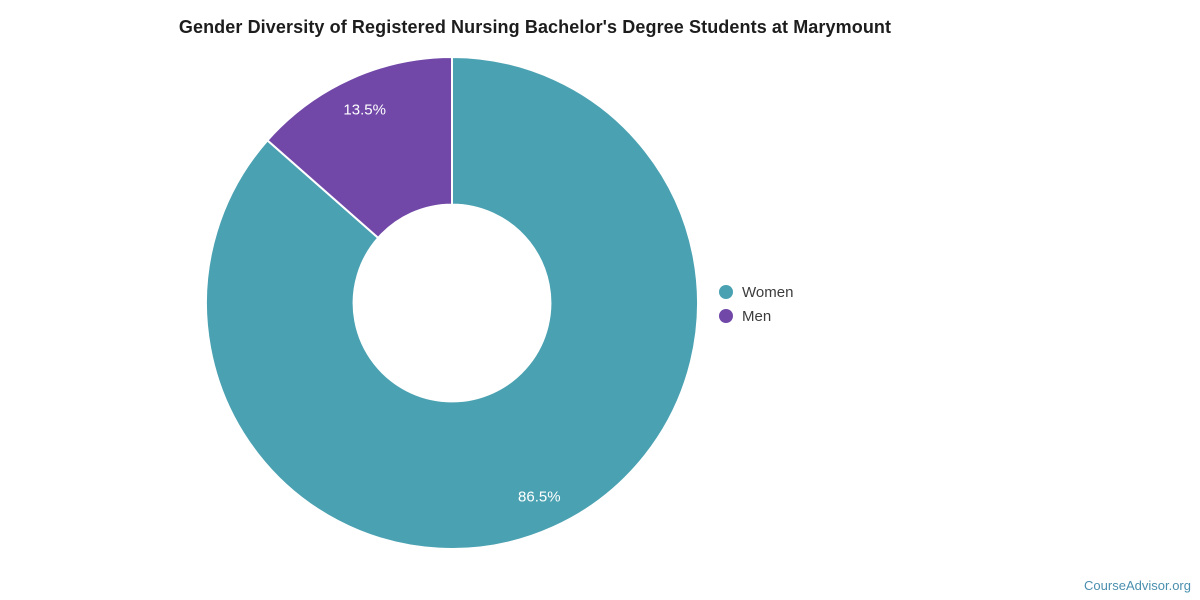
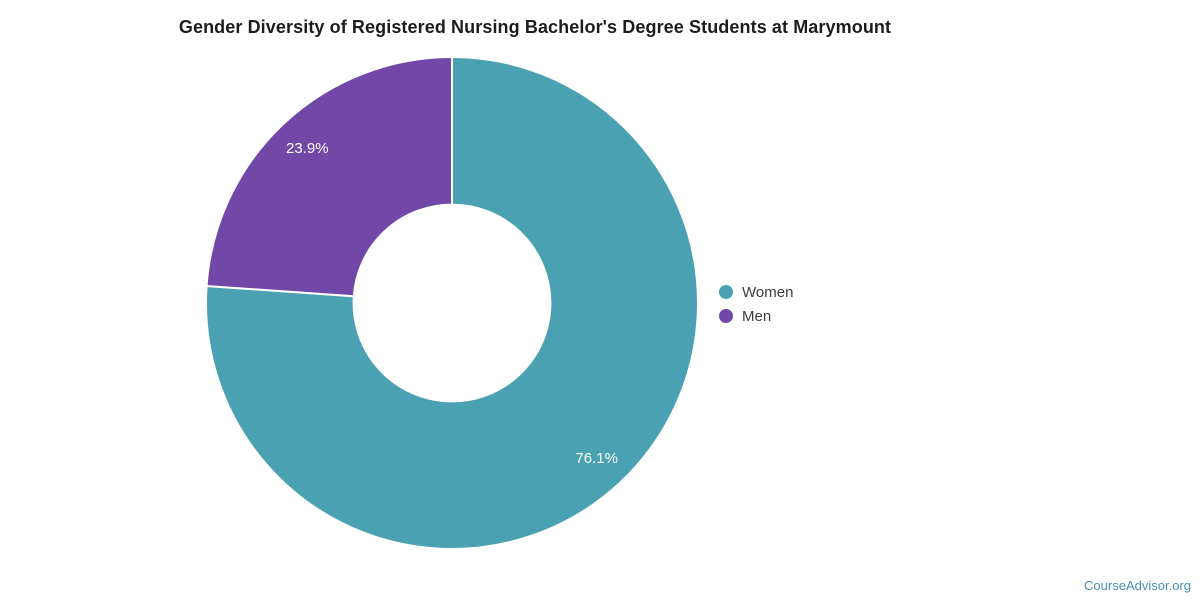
Women: 86.5% -> 76.1%
Men: 13.5% -> 23.9%
